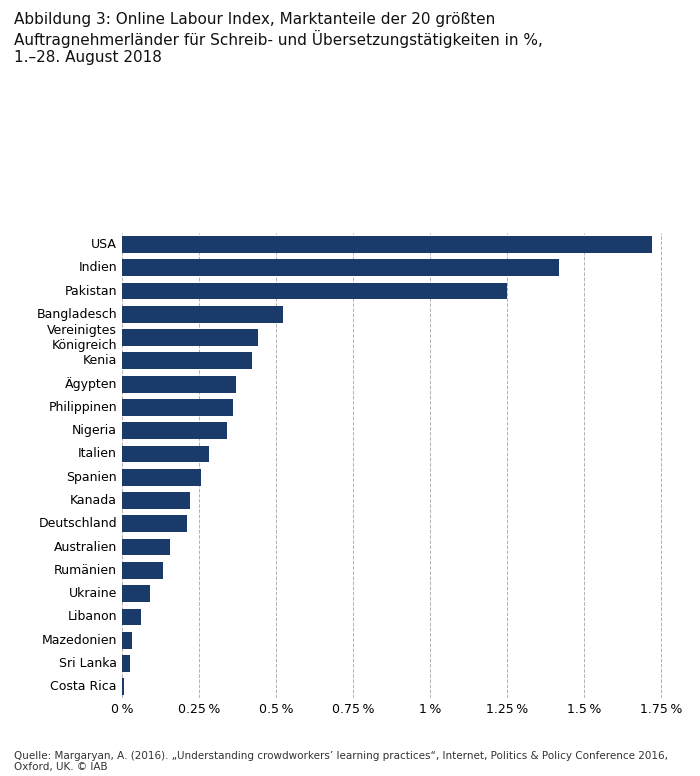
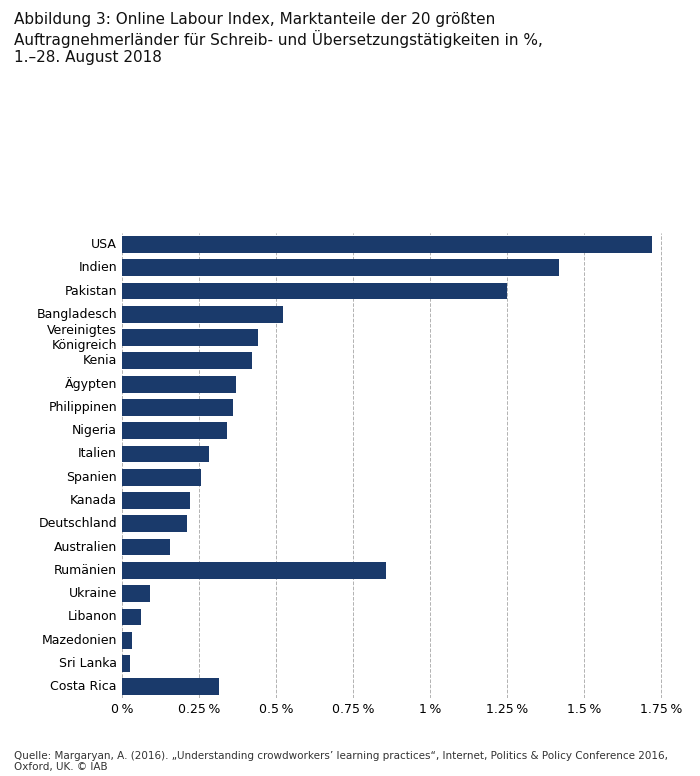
Rumänien: 0.130 % -> 0.855 %
Costa Rica: 0.005 % -> 0.315 %
